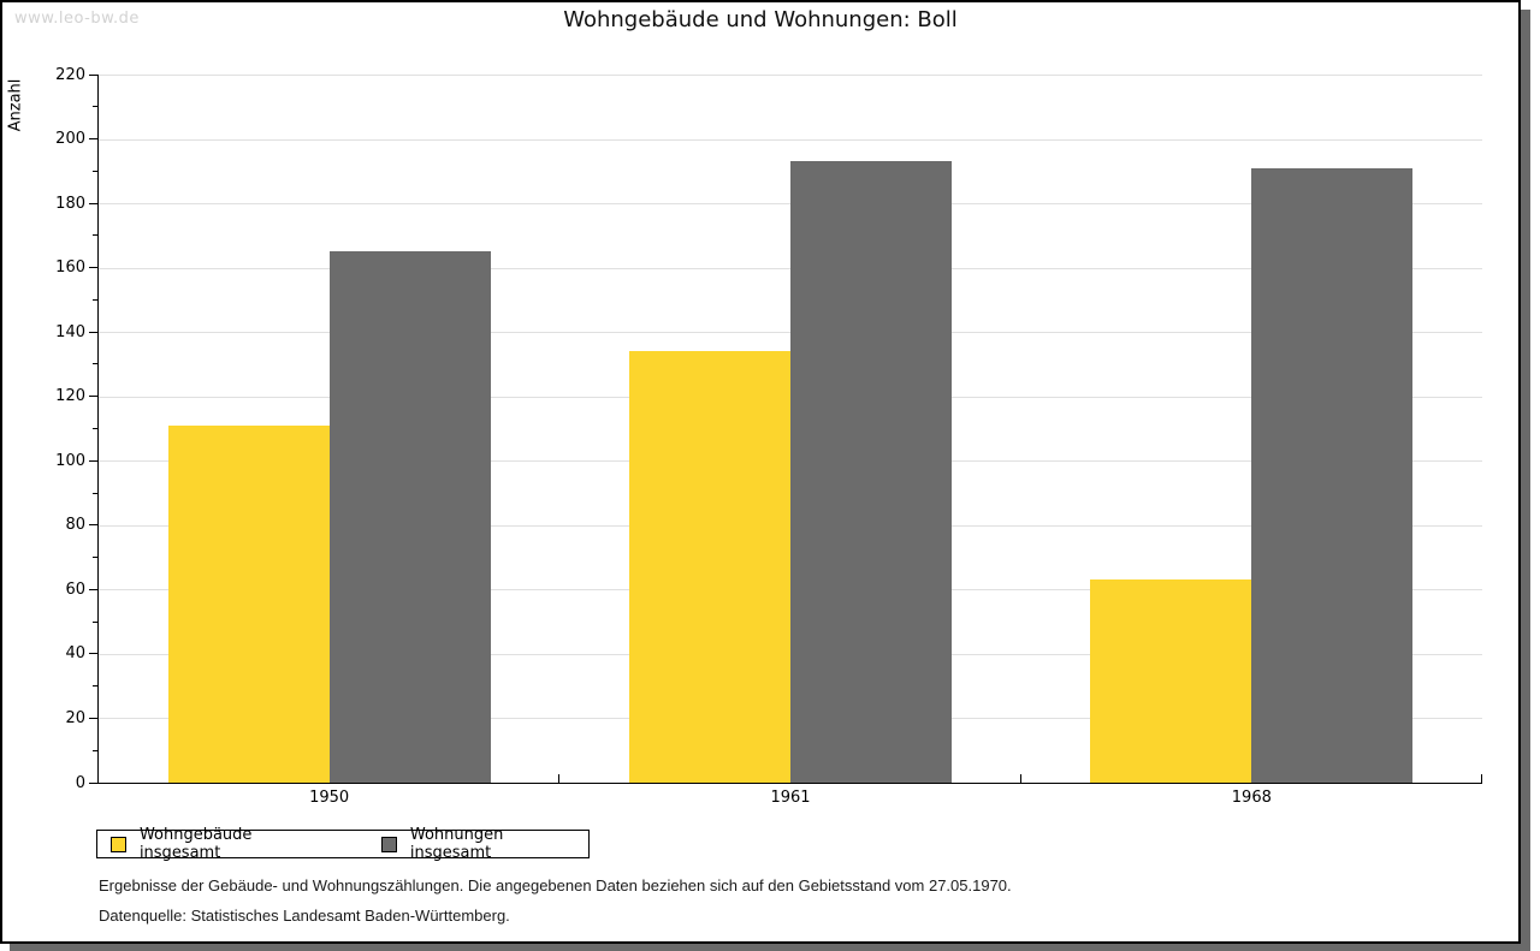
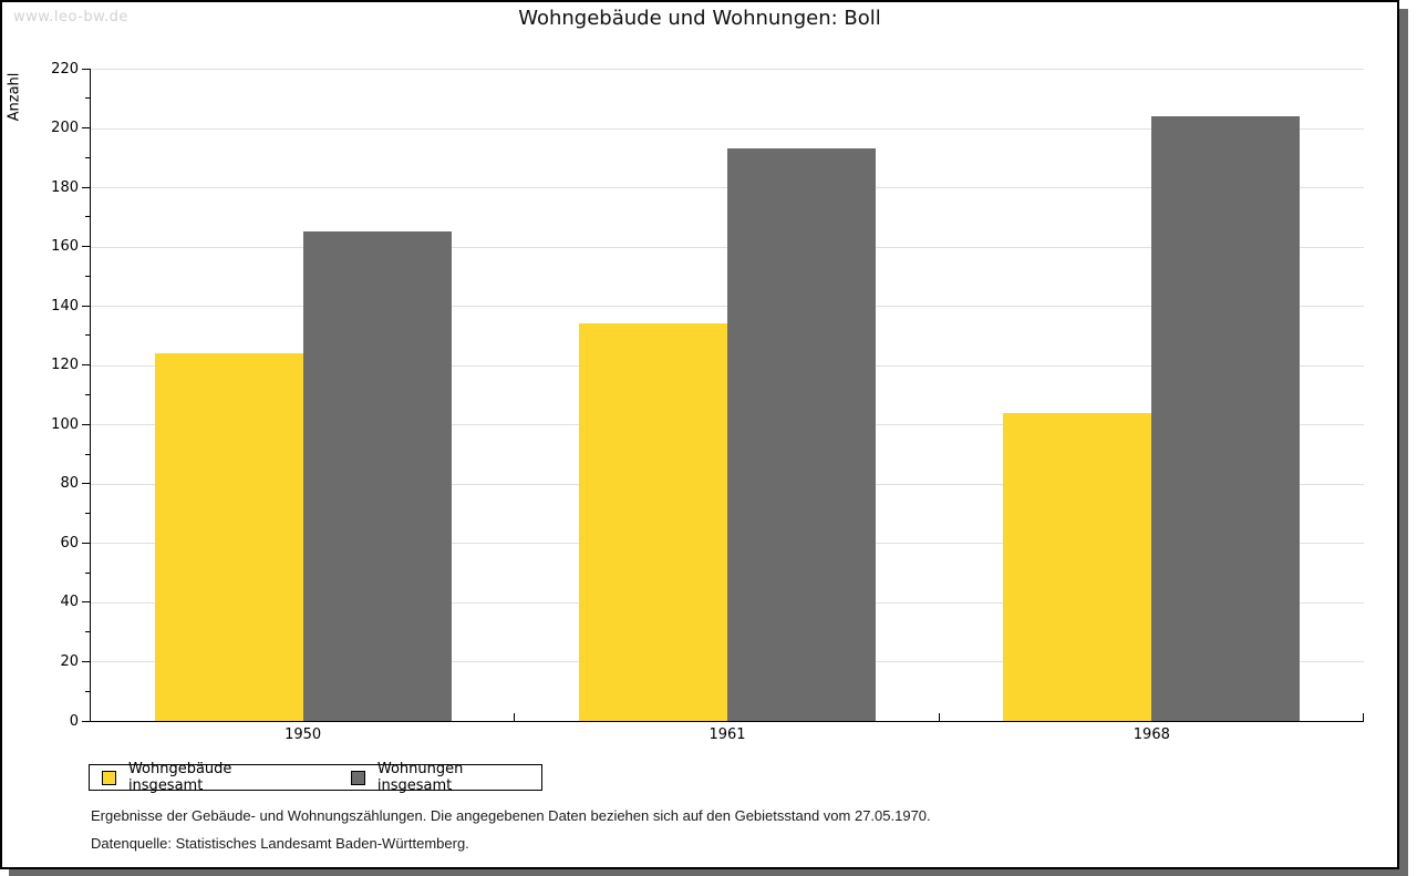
Wohngebäude insgesamt/1950: 111 -> 124
Wohngebäude insgesamt/1968: 63 -> 104
Wohnungen insgesamt/1968: 191 -> 204
